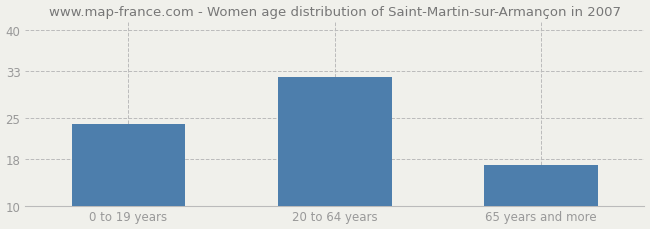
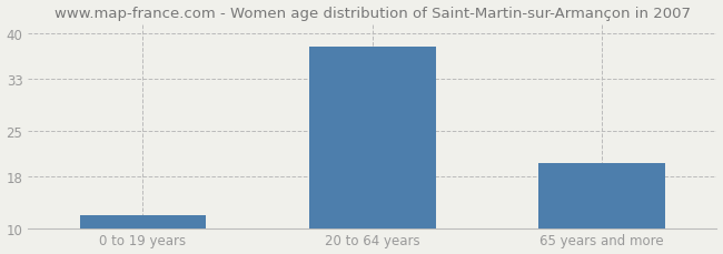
0 to 19 years: 24 -> 12
20 to 64 years: 32 -> 38
65 years and more: 17 -> 20
